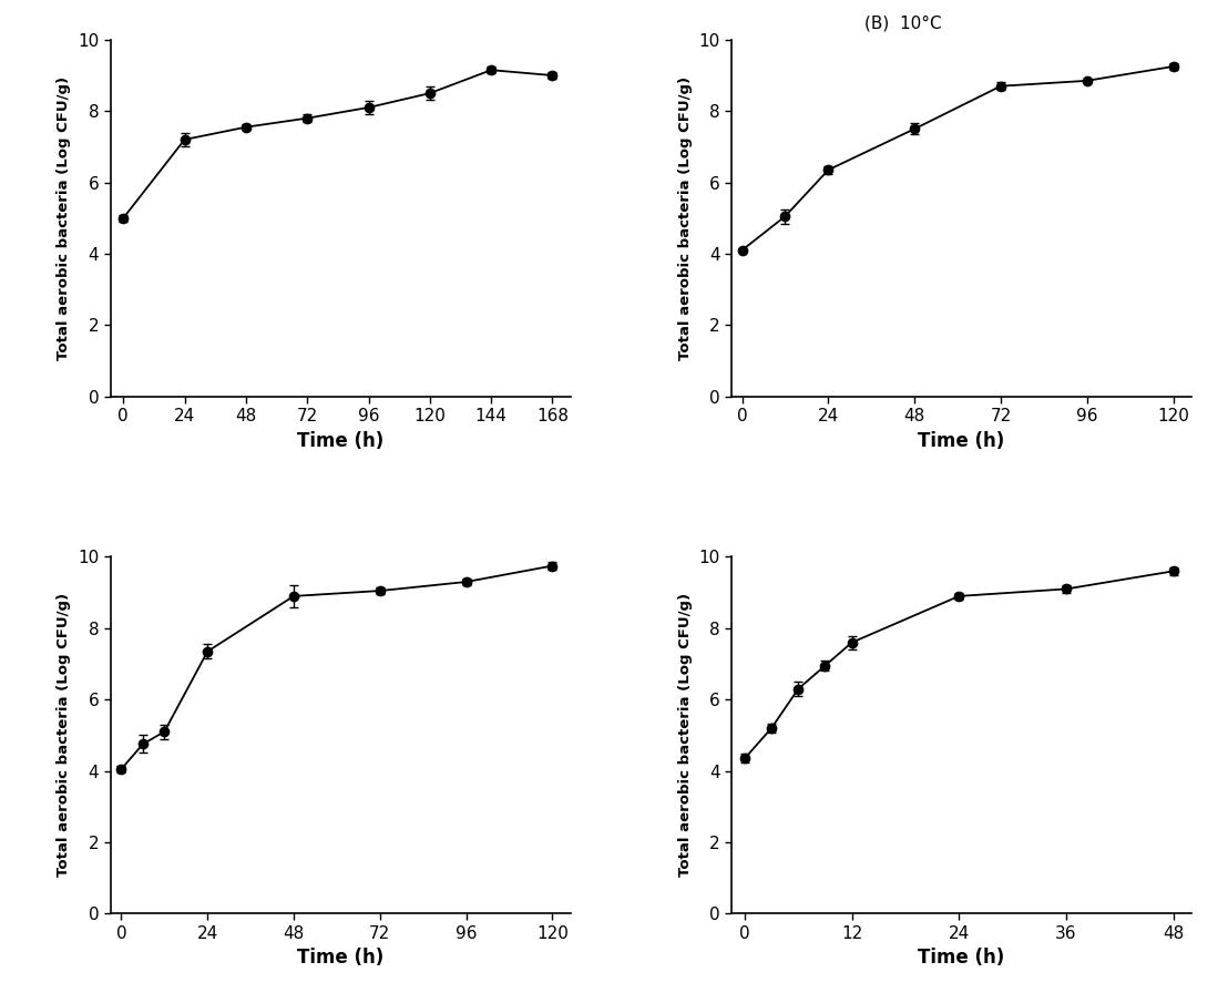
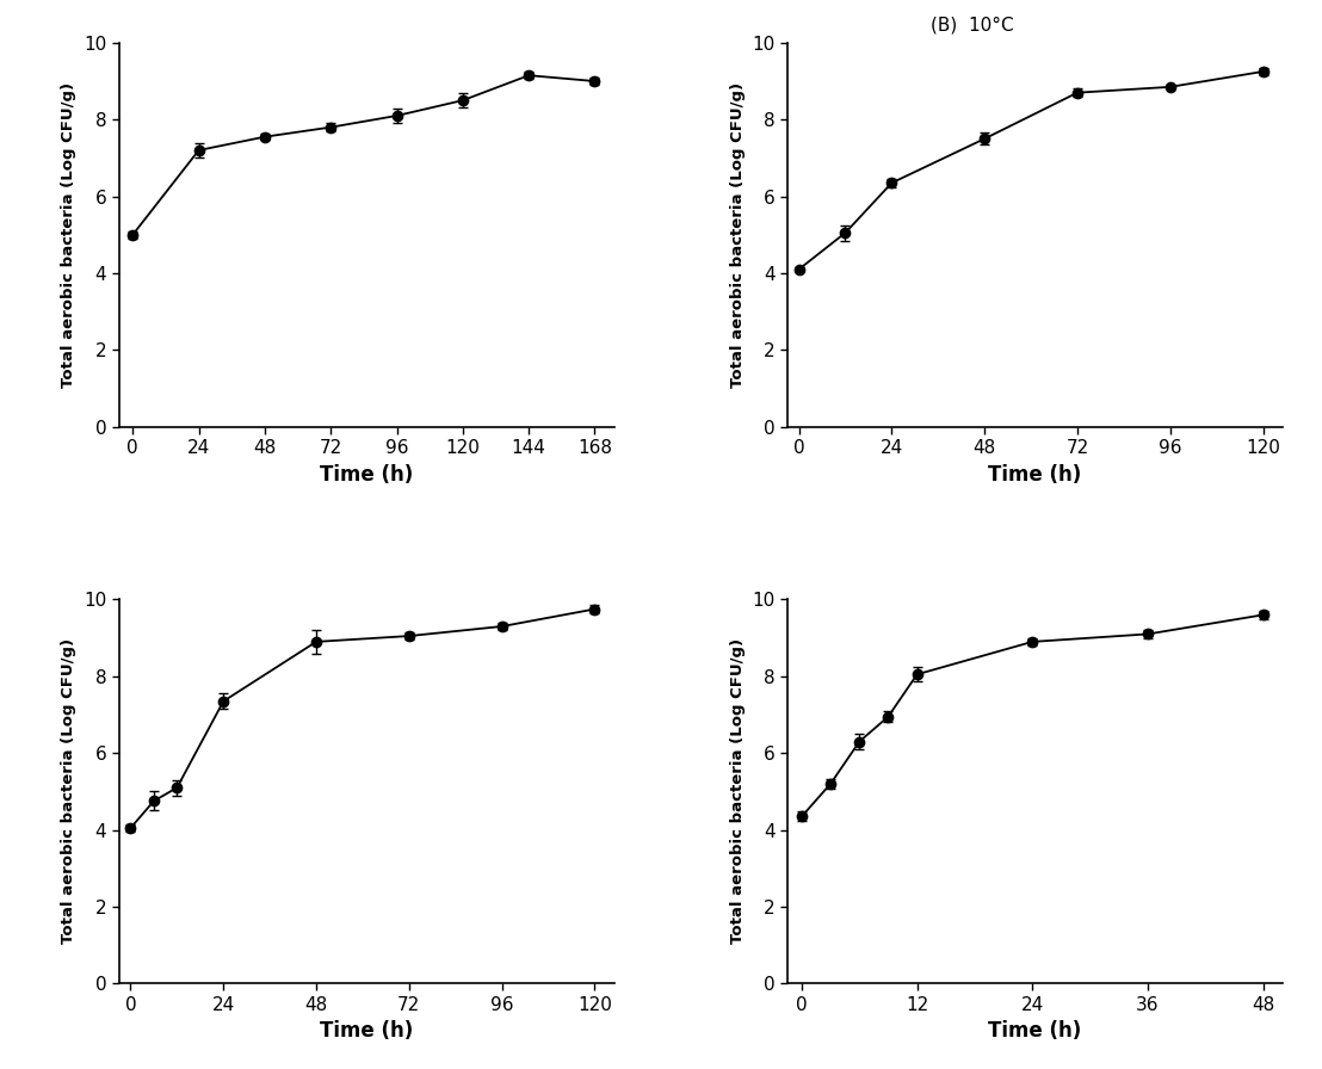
12: 7.60 -> 8.05
